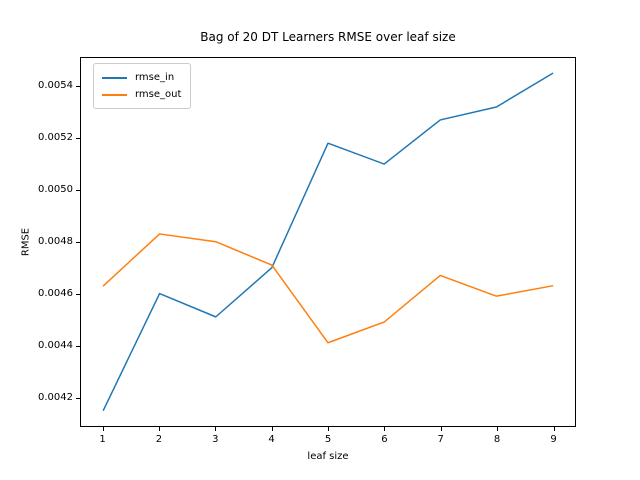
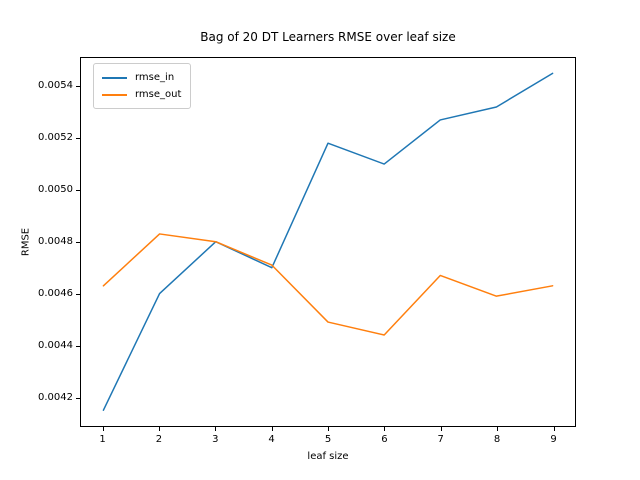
rmse_in/3: 0.00451 -> 0.00480
rmse_out/5: 0.00441 -> 0.00449
rmse_out/6: 0.00449 -> 0.00444
